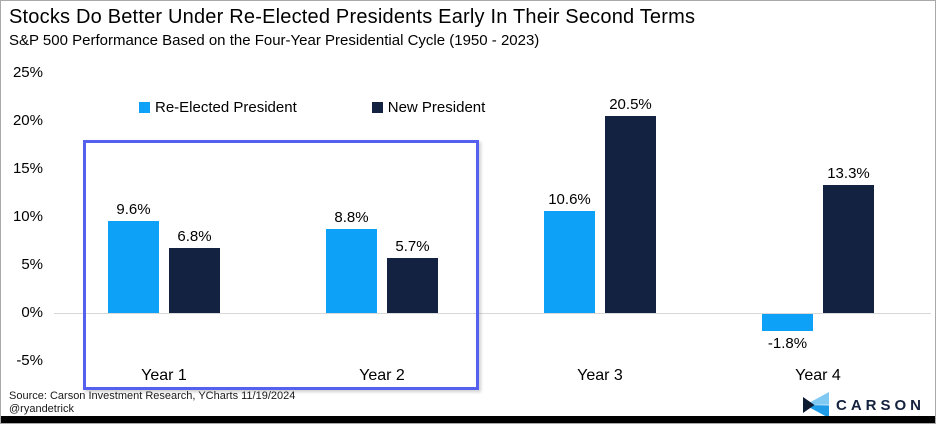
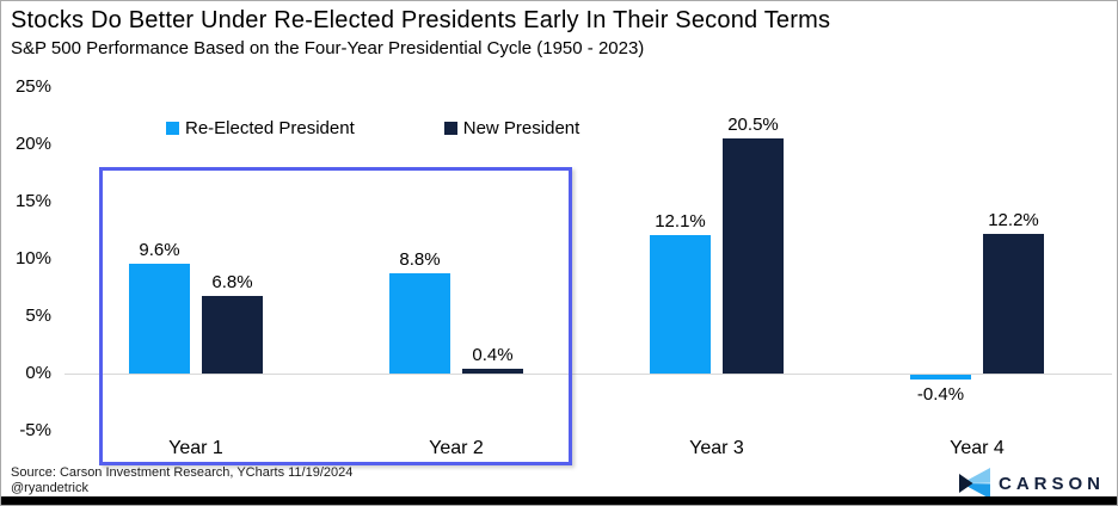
New President/Year 2: 5.7% -> 0.4%
Re-Elected President/Year 3: 10.6% -> 12.1%
Re-Elected President/Year 4: -1.8% -> -0.4%
New President/Year 4: 13.3% -> 12.2%
